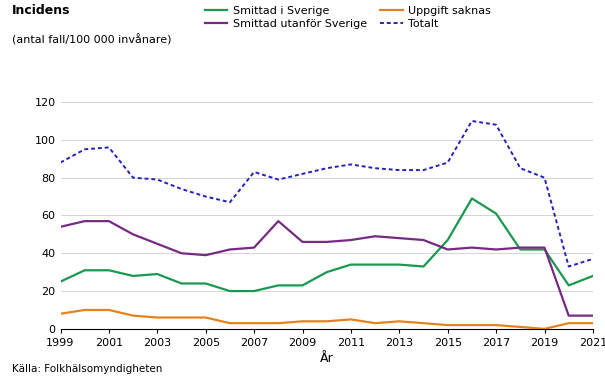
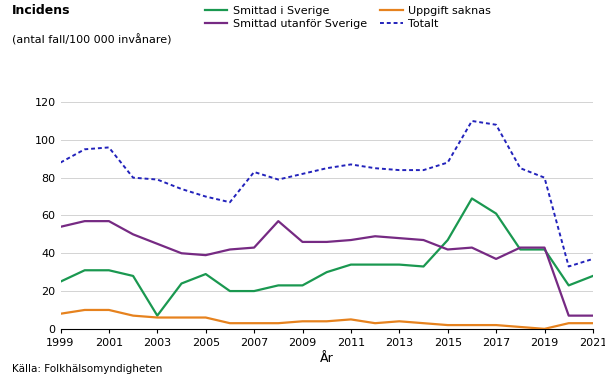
Smittad i Sverige/2003: 29 -> 7
Smittad i Sverige/2005: 24 -> 29
Smittad utanför Sverige/2017: 42 -> 37
